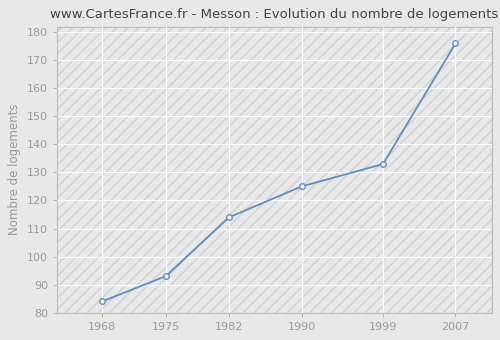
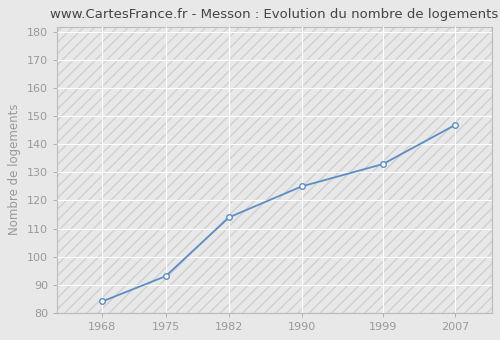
2007: 176 -> 147
